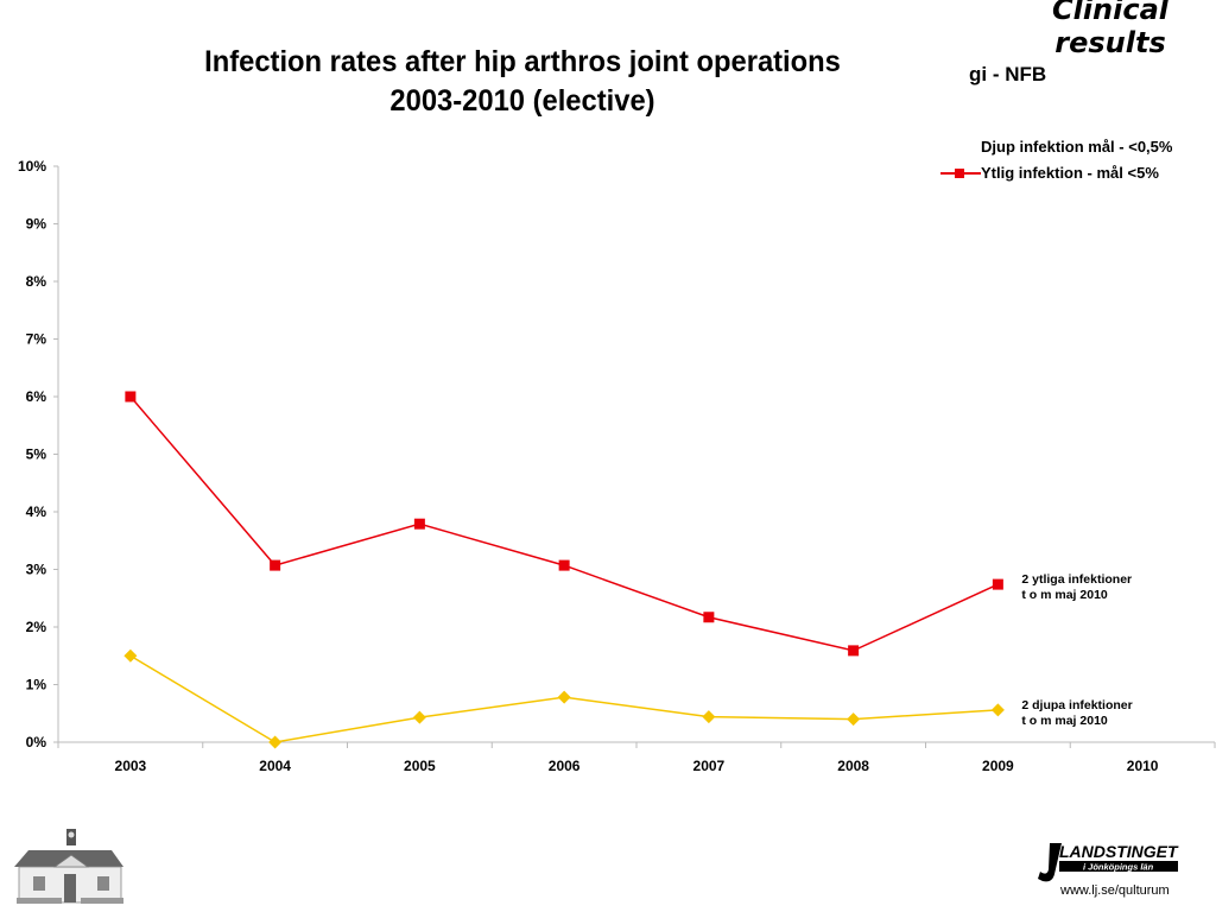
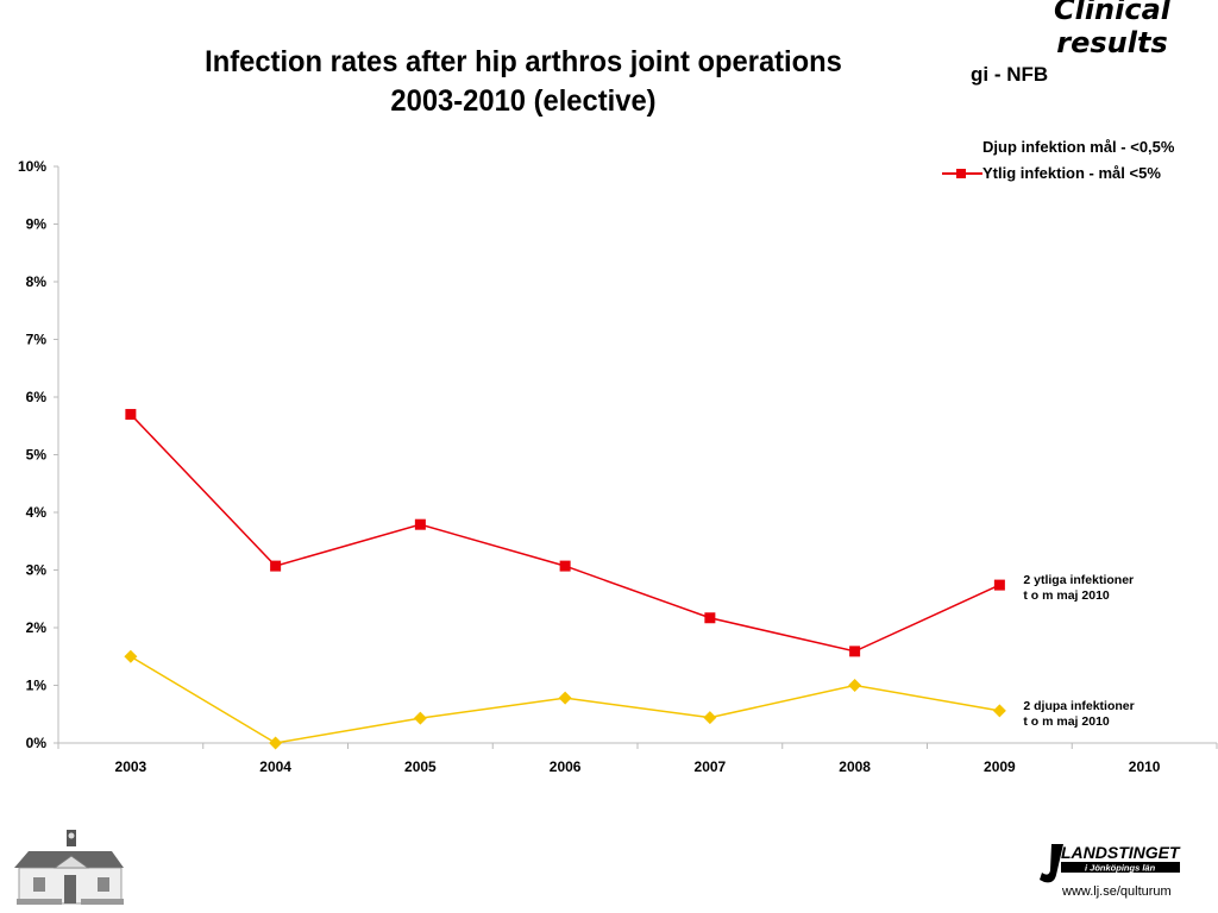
Ytlig infektion - mål <5%/2003: 6.0% -> 5.7%
Djup infektion mål - <0,5%/2008: 0.4% -> 1.0%
